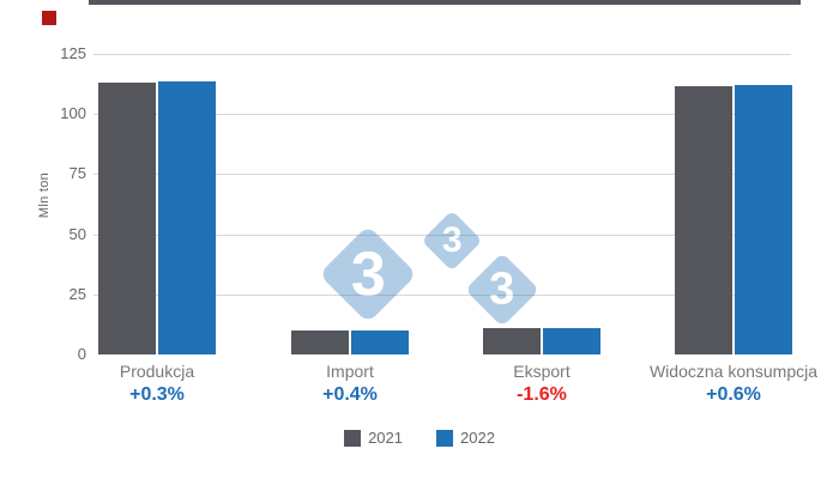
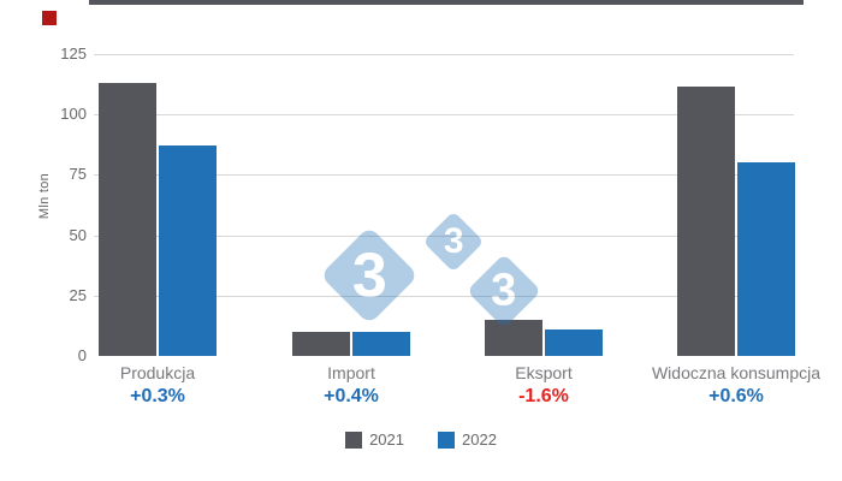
2022/Produkcja: 113 -> 87
2021/Eksport: 11 -> 15
2022/Widoczna konsumpcja: 112 -> 80
